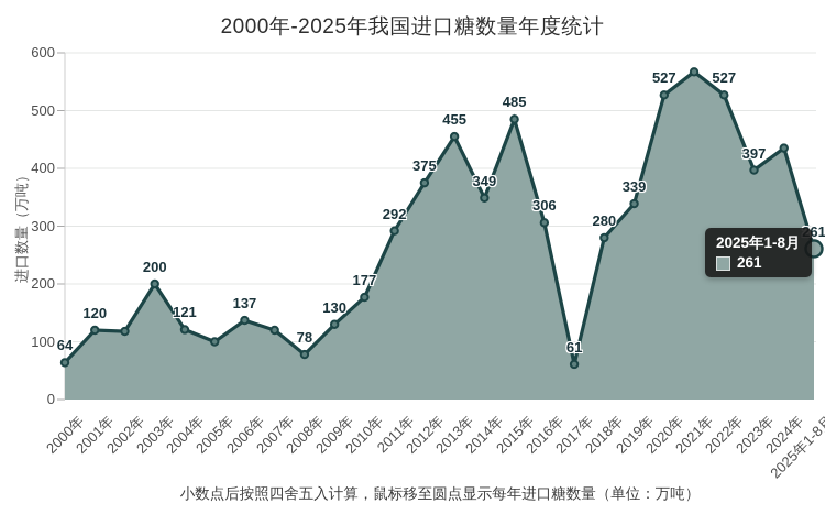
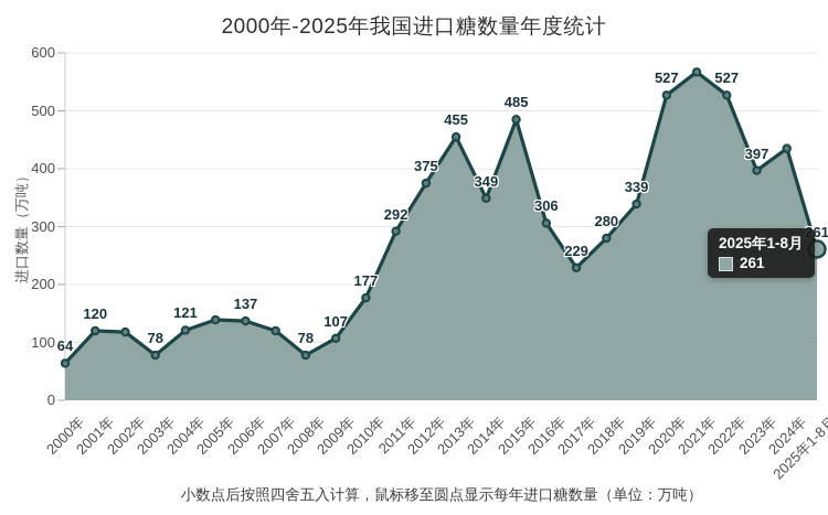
2003年: 200 -> 78
2005年: 100 -> 140
2009年: 130 -> 107
2017年: 61 -> 229
